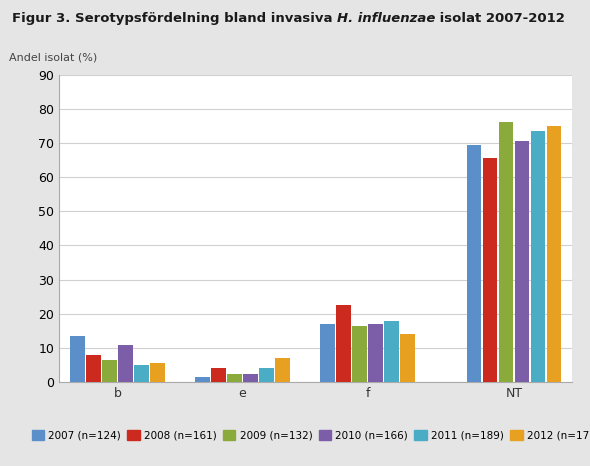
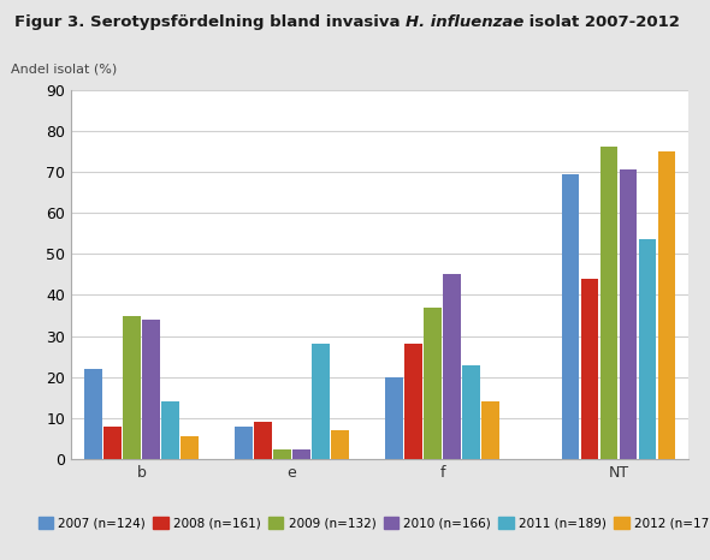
2007 (n=124)/b: 13.5 -> 22.0
2009 (n=132)/b: 6.5 -> 35.0
2010 (n=166)/b: 11.0 -> 34.0
2011 (n=189)/b: 5.0 -> 14.0
2007 (n=124)/e: 1.5 -> 8.0
2008 (n=161)/e: 4.0 -> 9.0
2011 (n=189)/e: 4.0 -> 28.0
2007 (n=124)/f: 17.0 -> 20.0
2008 (n=161)/f: 22.5 -> 28.0
2009 (n=132)/f: 16.5 -> 37.0
2010 (n=166)/f: 17.0 -> 45.0
2011 (n=189)/f: 18.0 -> 23.0
2008 (n=161)/NT: 65.5 -> 44.0
2011 (n=189)/NT: 73.5 -> 53.5
